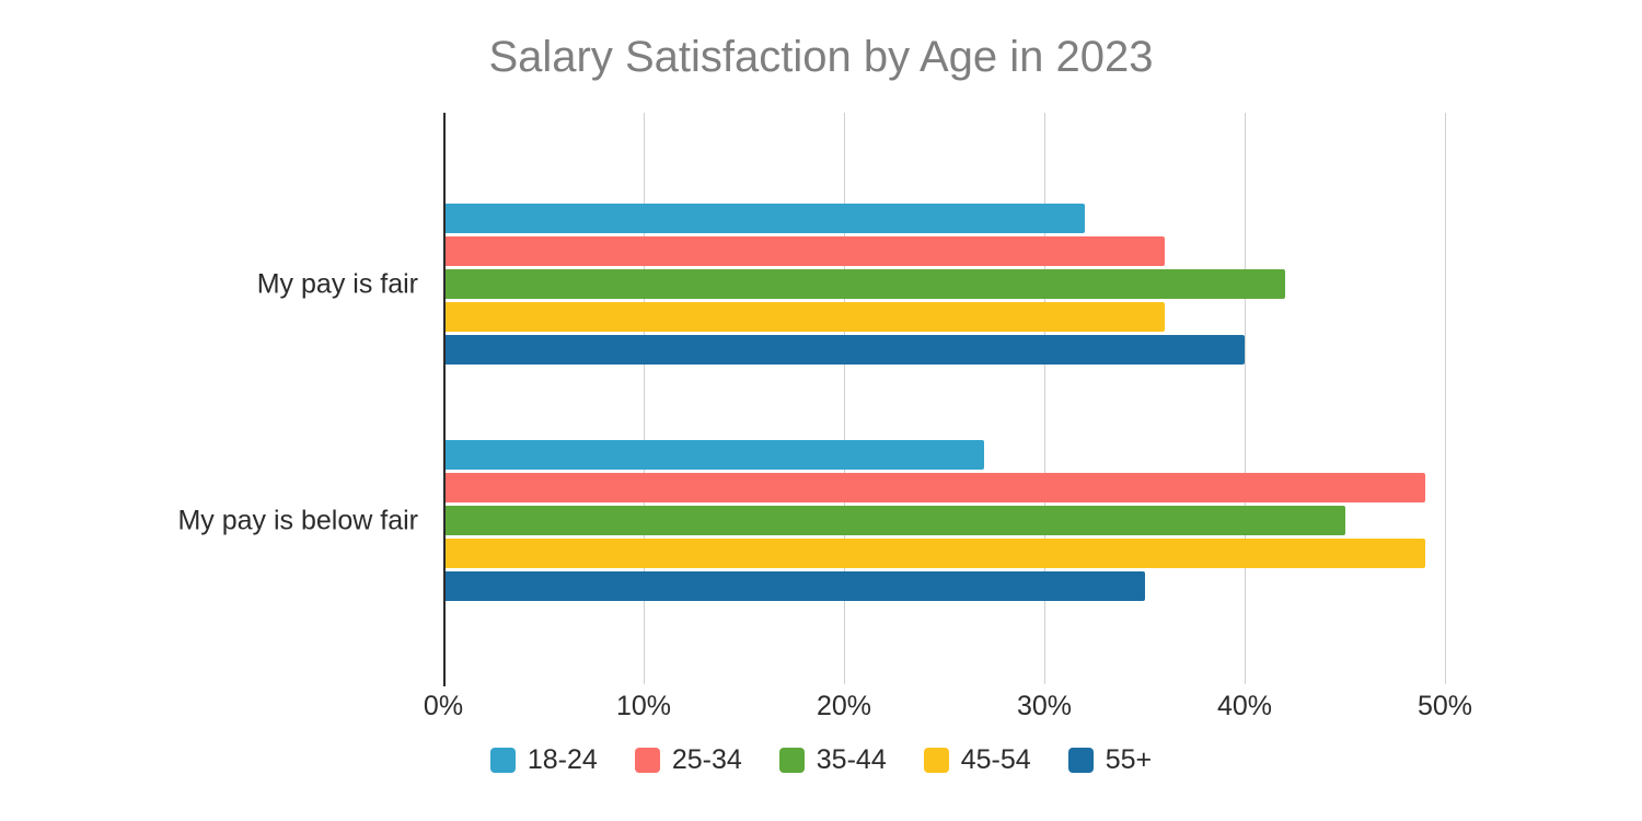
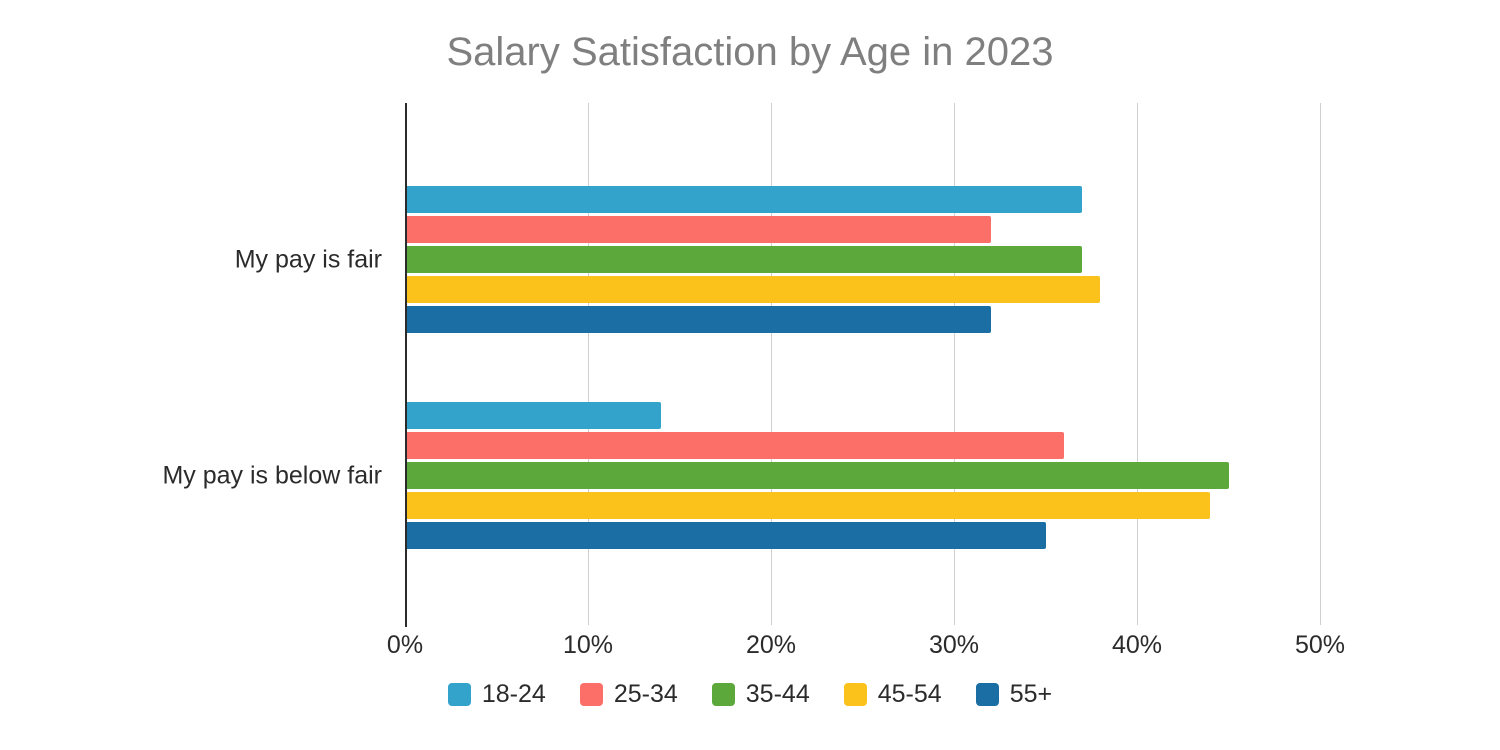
18-24/My pay is fair: 32% -> 37%
25-34/My pay is fair: 36% -> 32%
35-44/My pay is fair: 42% -> 37%
45-54/My pay is fair: 36% -> 38%
55+/My pay is fair: 40% -> 32%
18-24/My pay is below fair: 27% -> 14%
25-34/My pay is below fair: 49% -> 36%
45-54/My pay is below fair: 49% -> 44%
